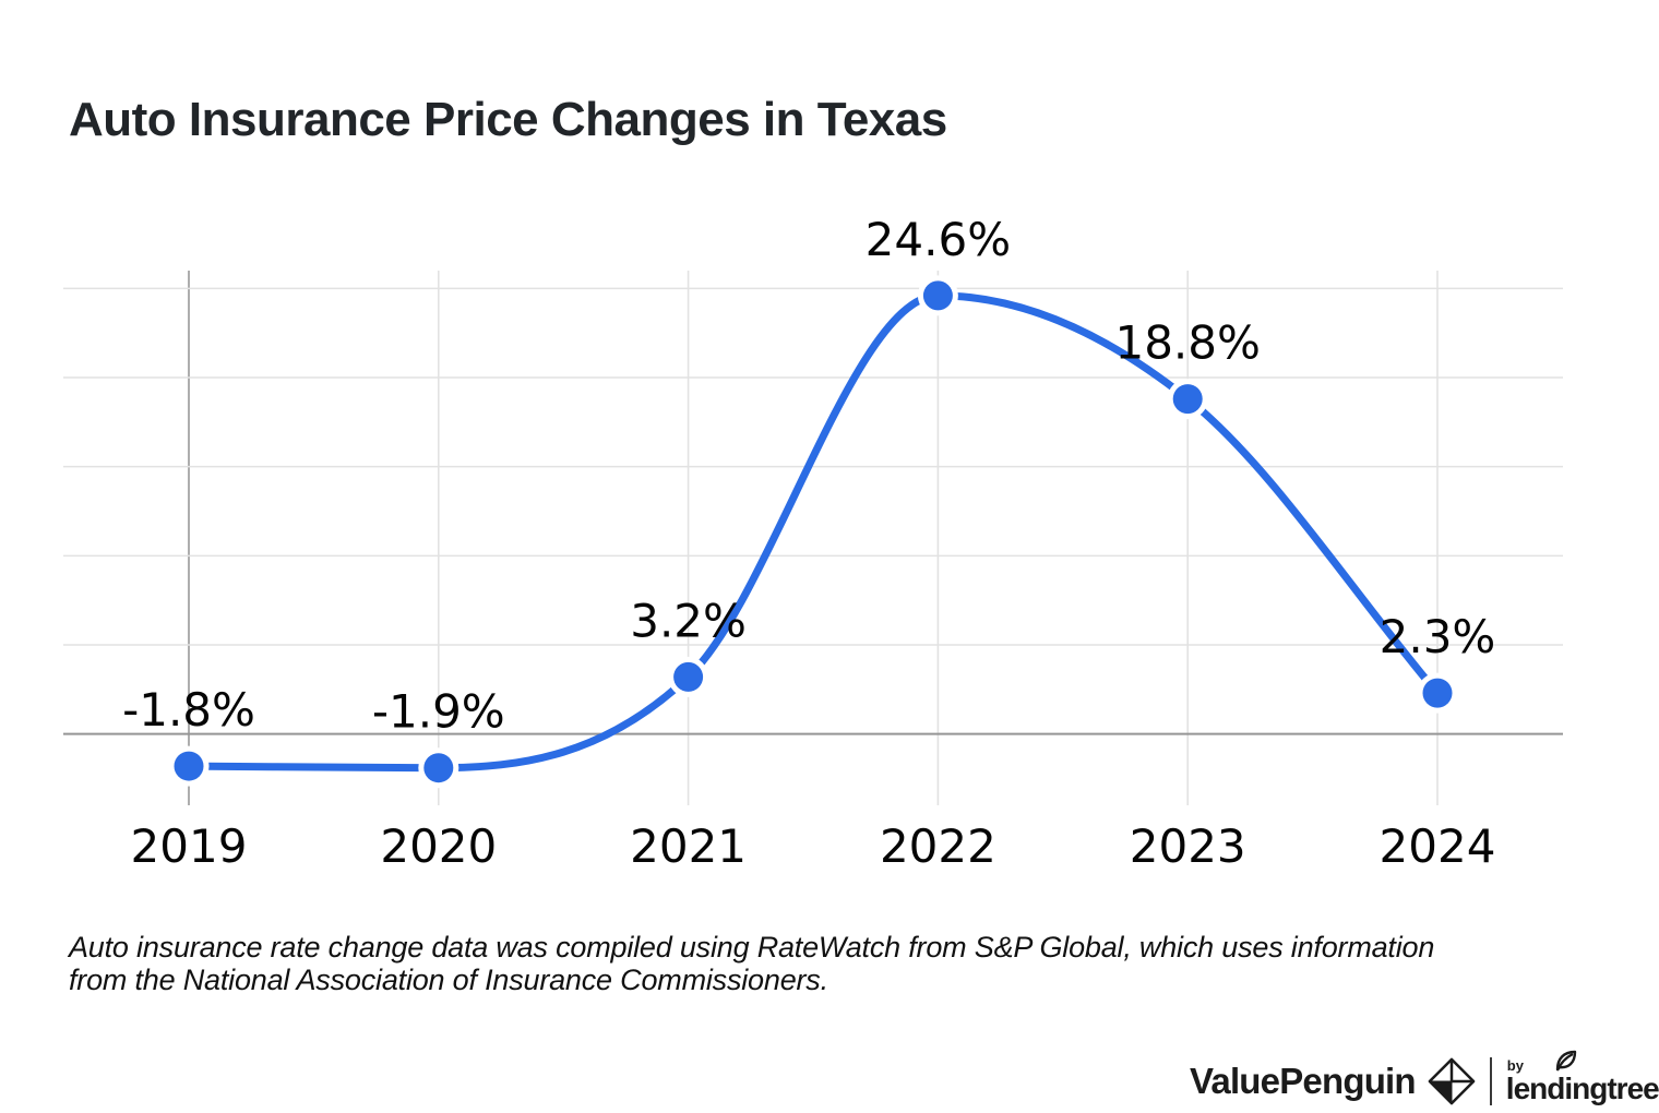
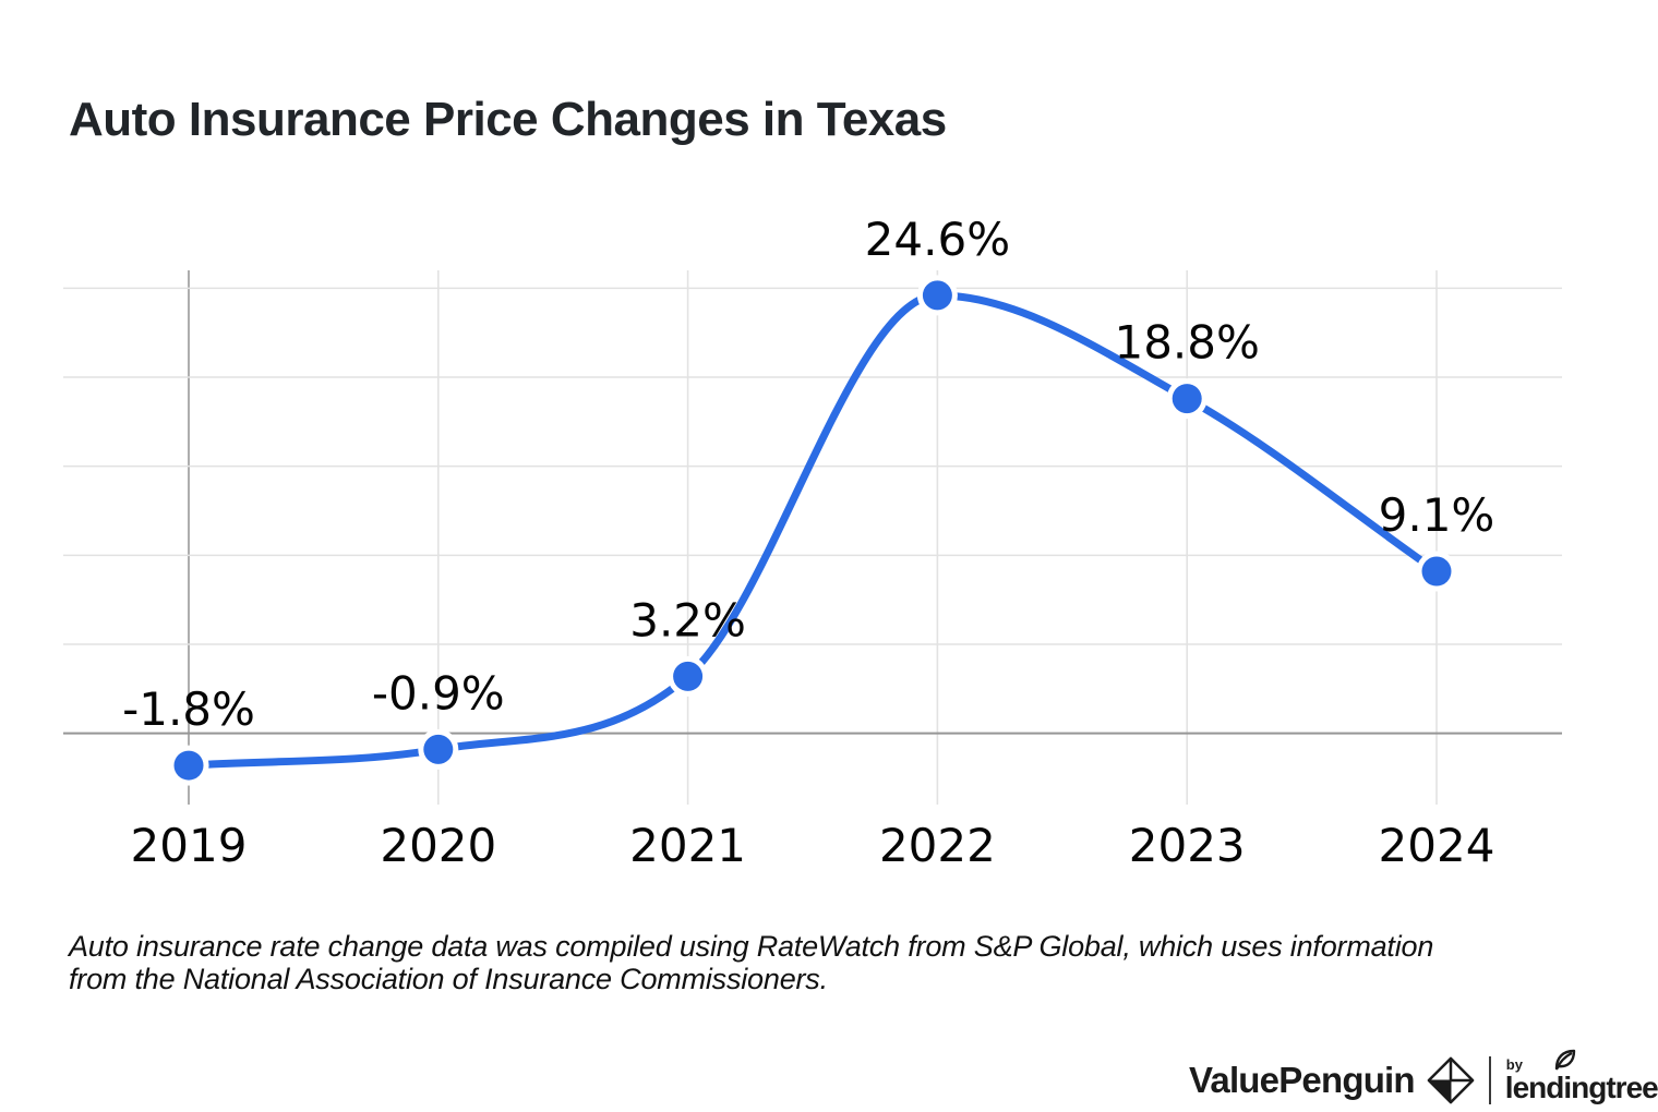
2020: -1.9% -> -0.9%
2024: 2.3% -> 9.1%
